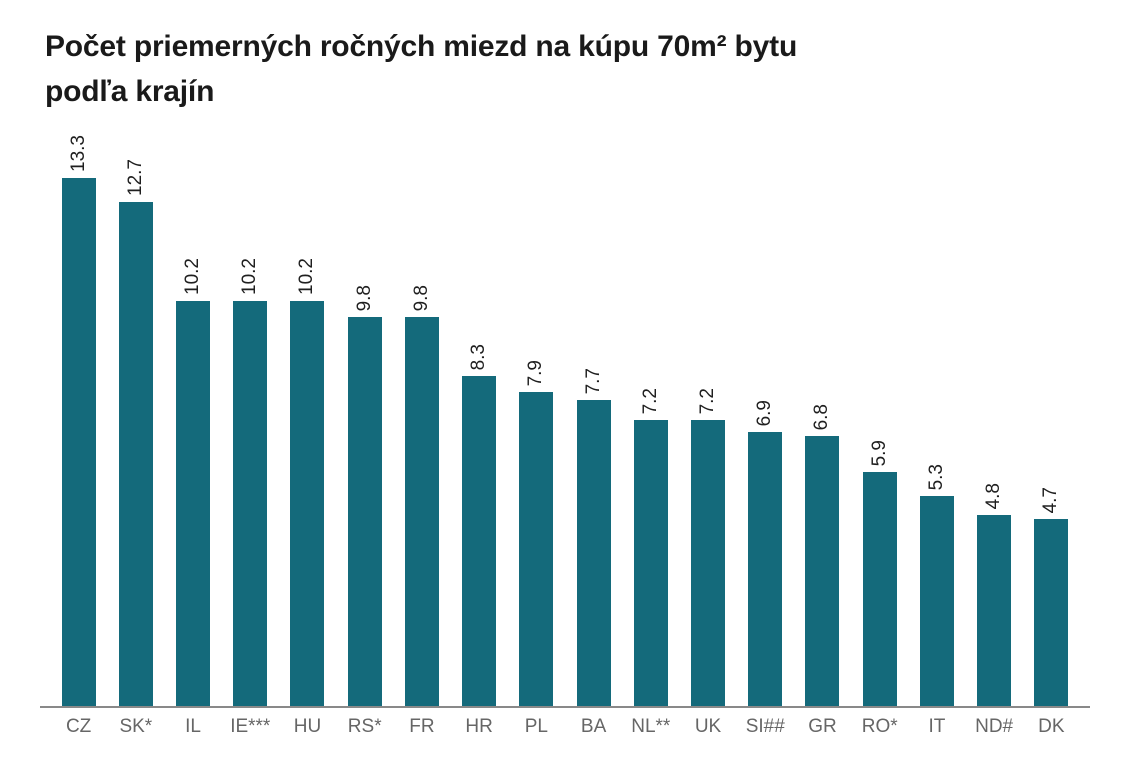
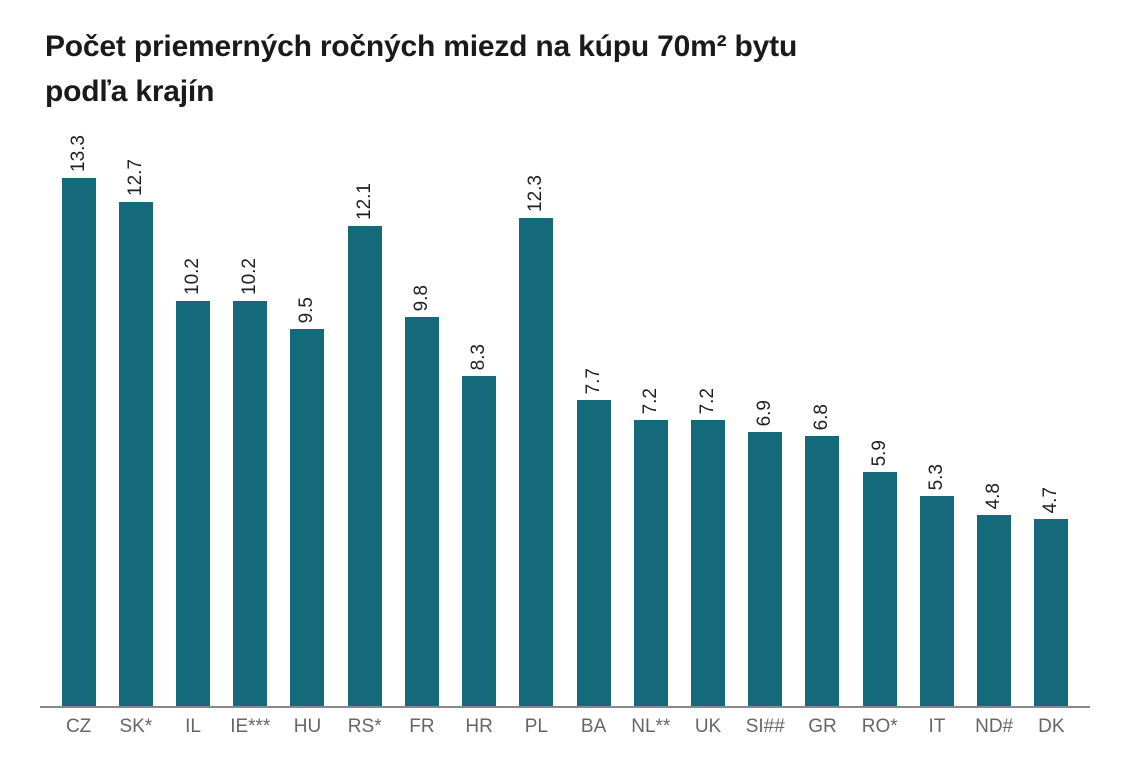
HU: 10.2 -> 9.5
RS*: 9.8 -> 12.1
PL: 7.9 -> 12.3
